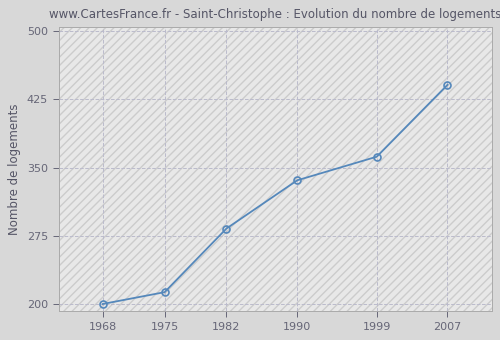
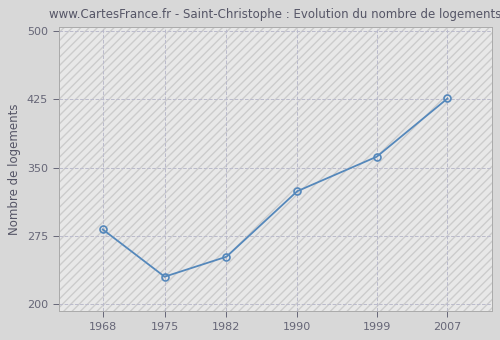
1968: 200 -> 282
1975: 213 -> 230
1982: 283 -> 252
1990: 336 -> 324
2007: 441 -> 426
